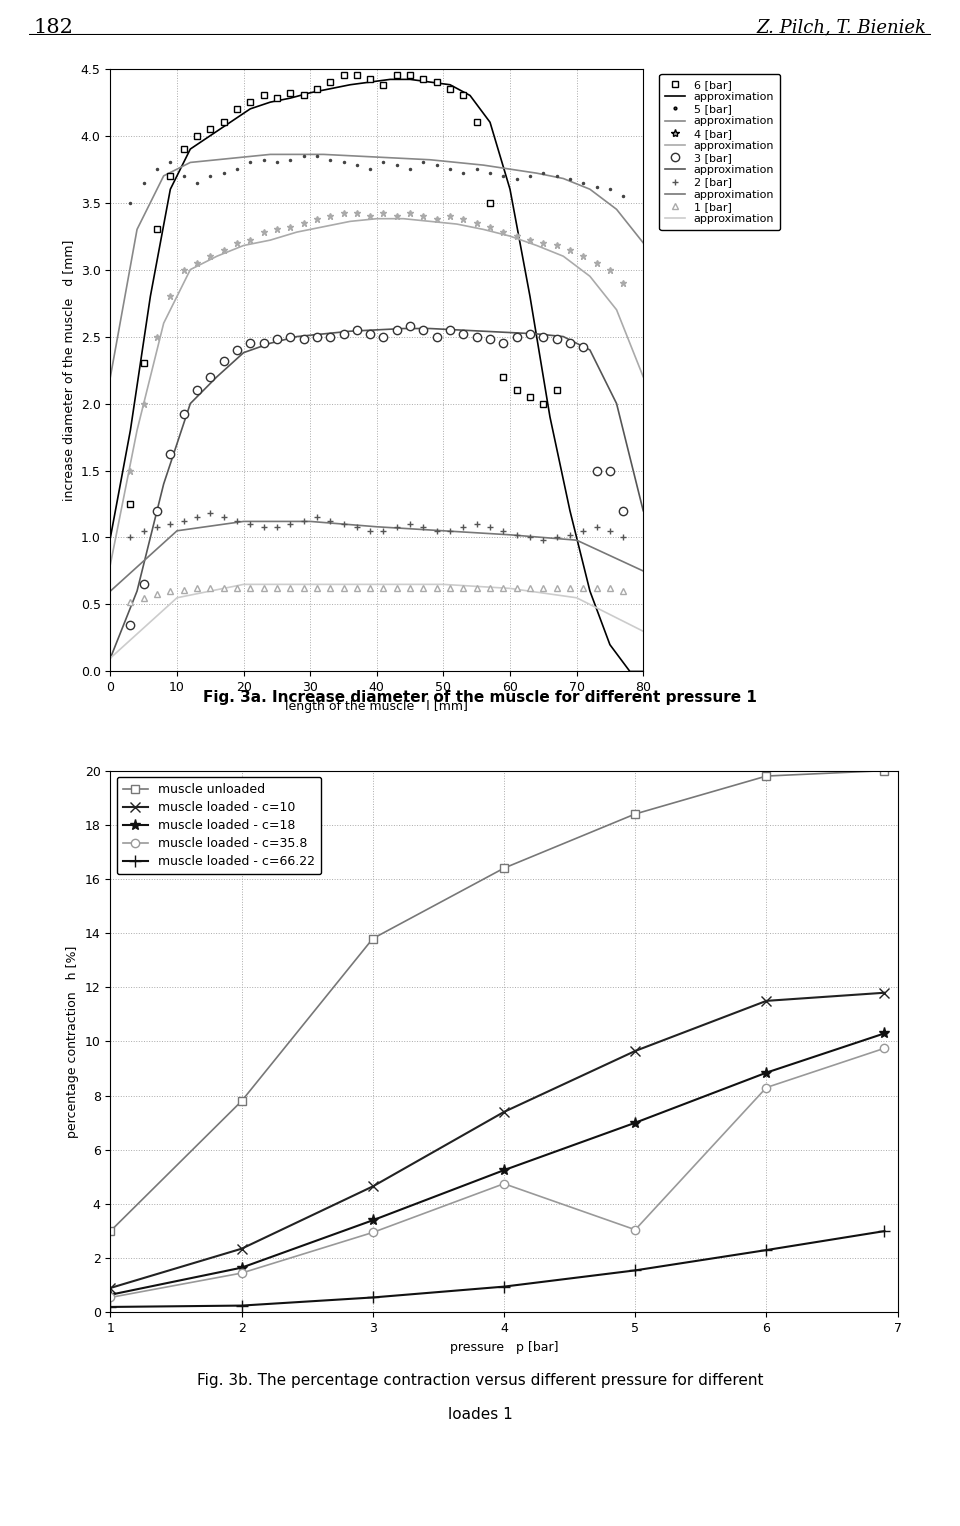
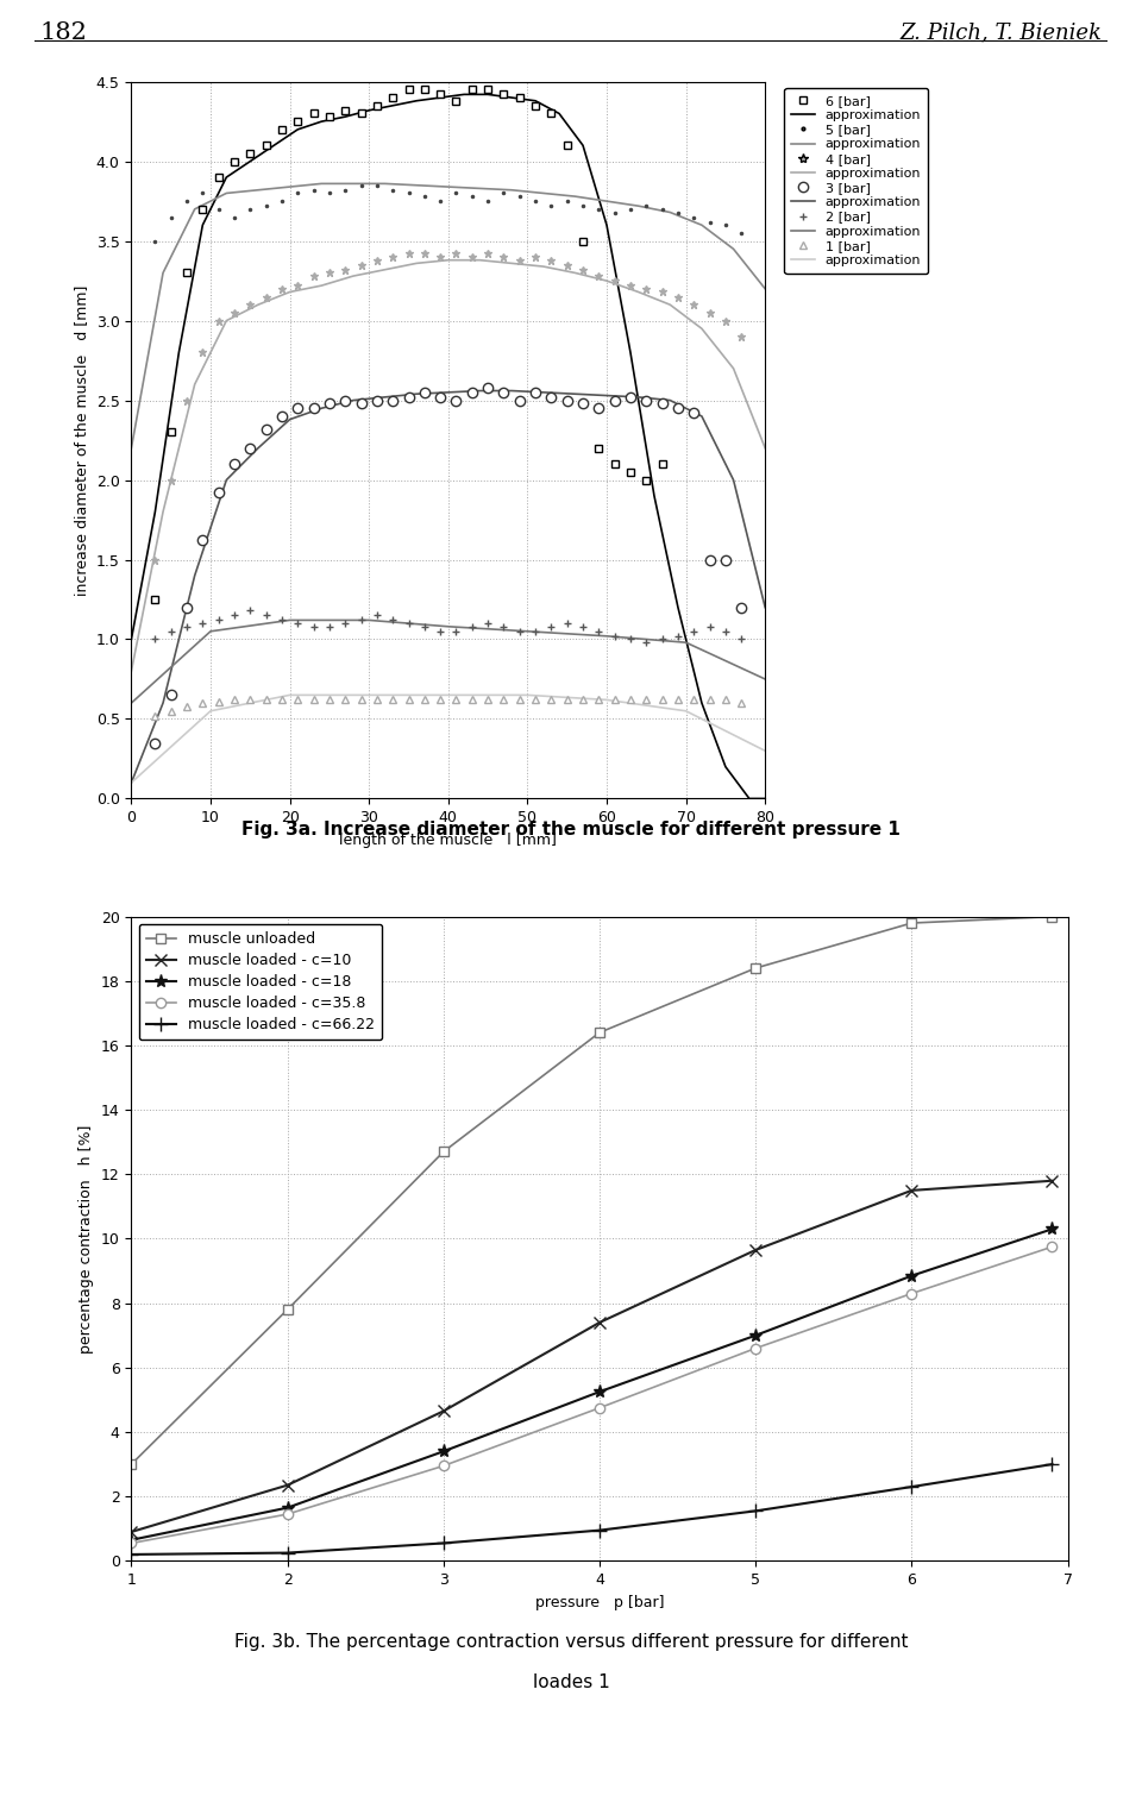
muscle unloaded/3: 13.8 -> 12.7
muscle loaded - c=35.8/5: 3.05 -> 6.60
